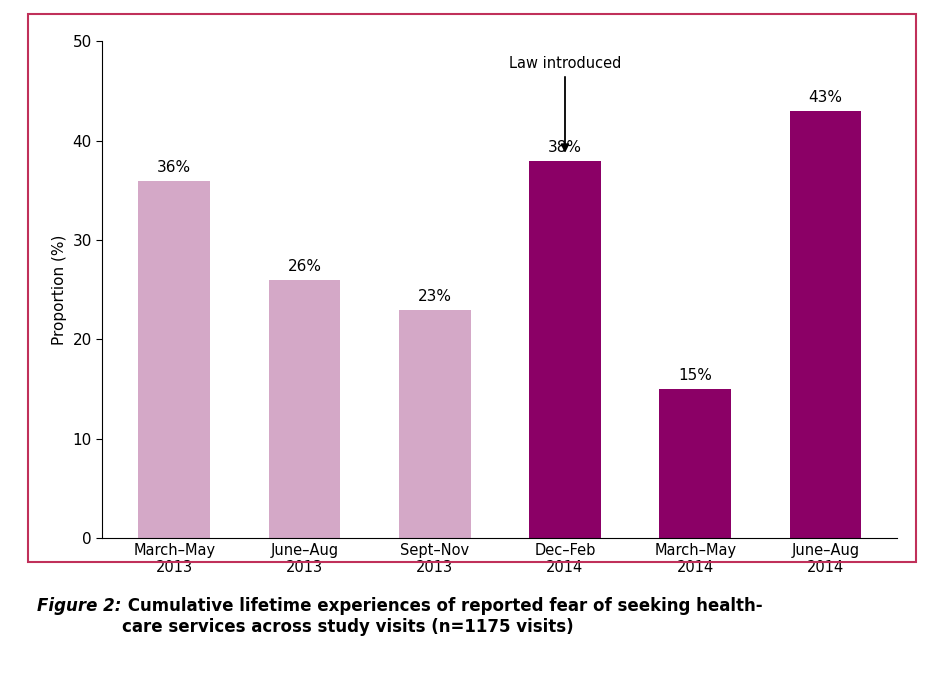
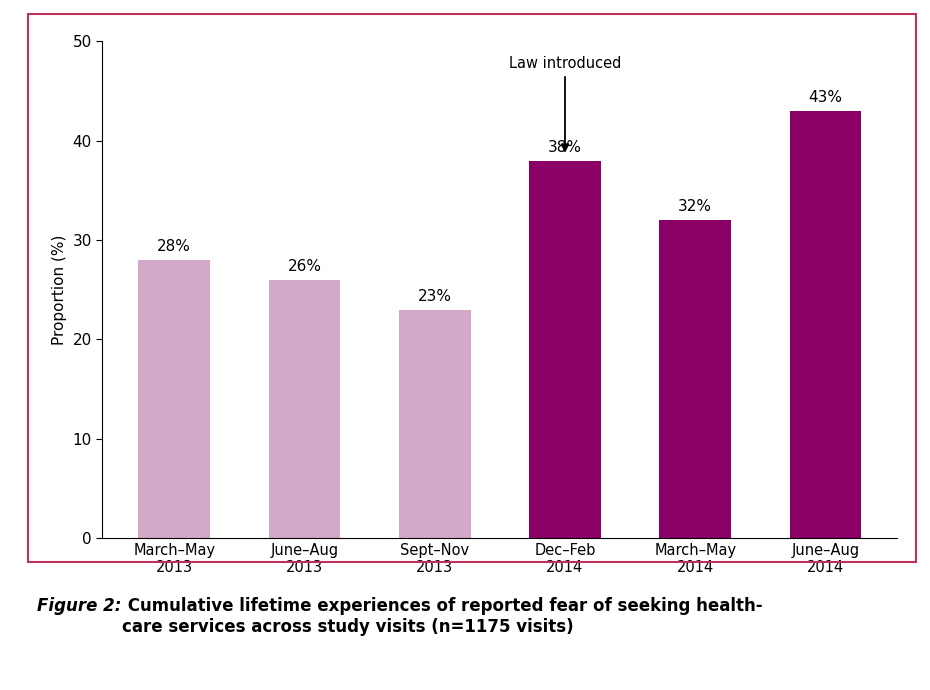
March–May 2013: 36% -> 28%
March–May 2014: 15% -> 32%
